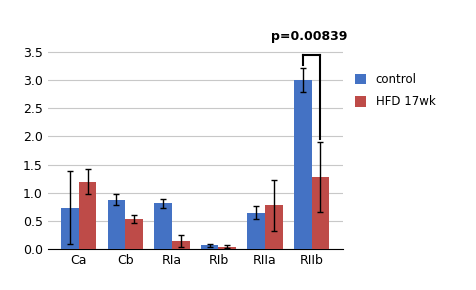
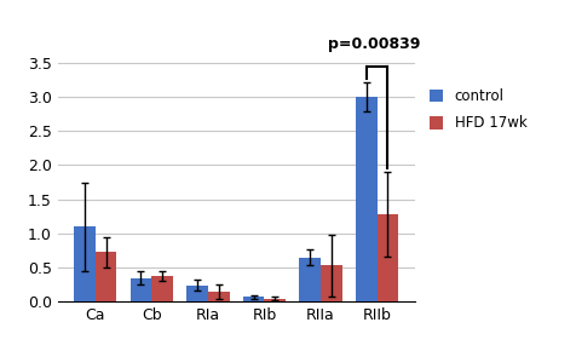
control/Ca: 0.74 -> 1.10
HFD 17wk/Ca: 1.20 -> 0.73
control/Cb: 0.88 -> 0.35
HFD 17wk/Cb: 0.54 -> 0.38
control/RIa: 0.82 -> 0.24
HFD 17wk/RIIa: 0.78 -> 0.53
